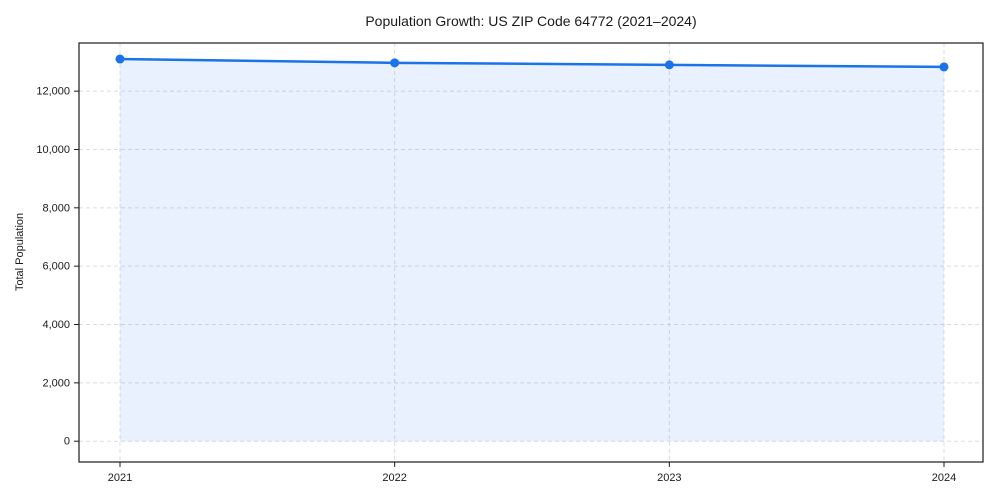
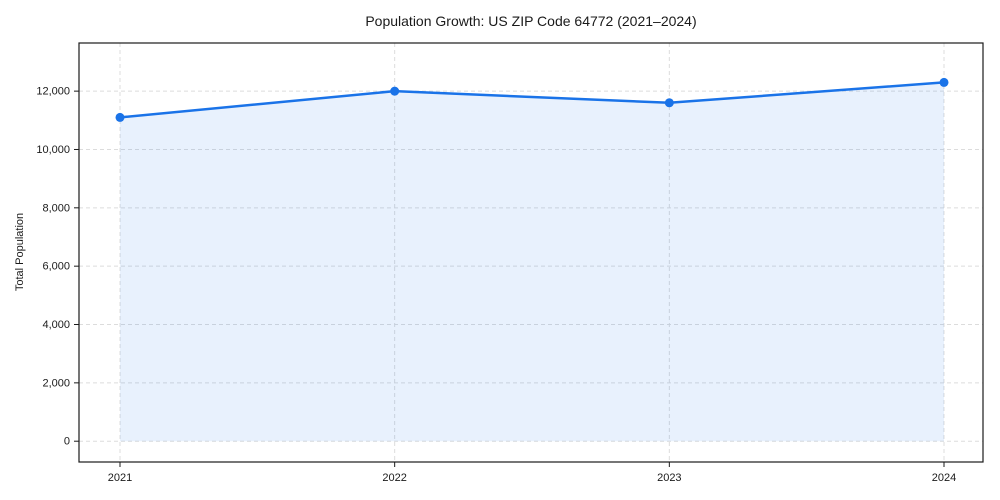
2021: 13100 -> 11100
2022: 13000 -> 12000
2023: 12900 -> 11600
2024: 12800 -> 12300
